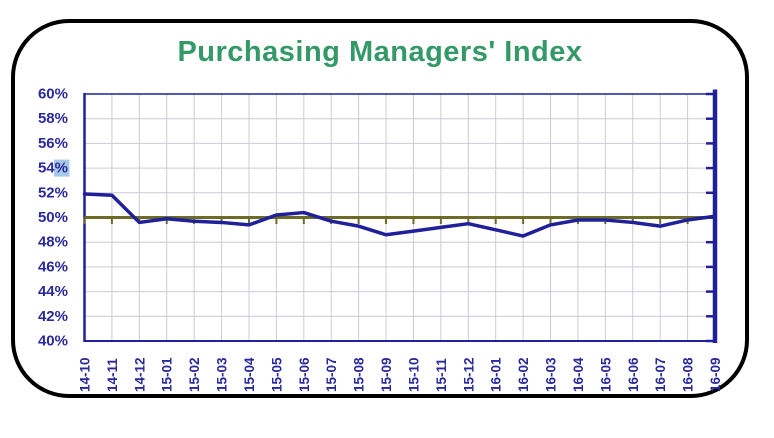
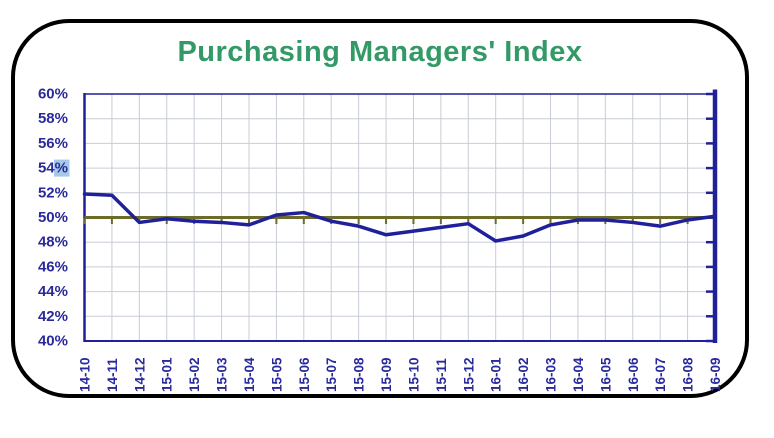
16-01: 49.0% -> 48.1%
